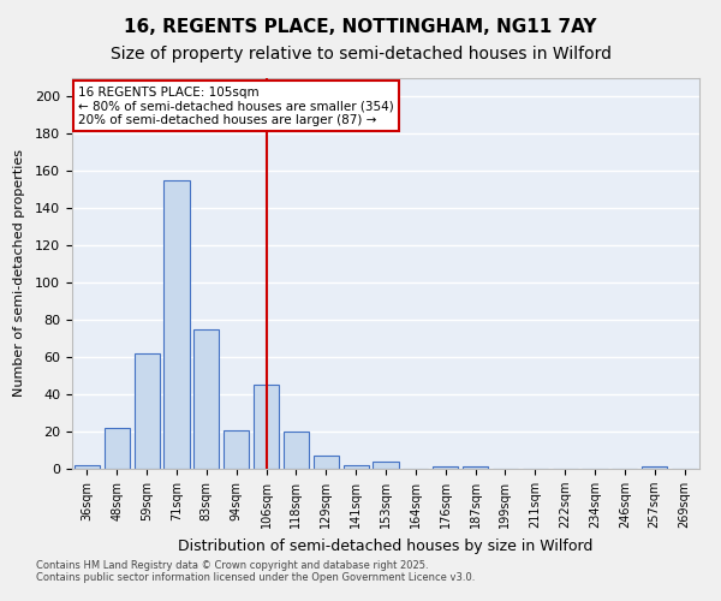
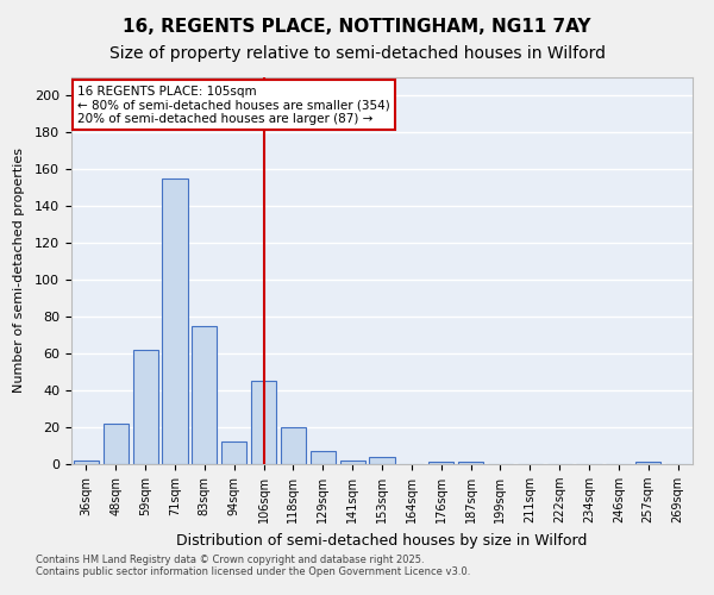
94sqm: 21 -> 12
